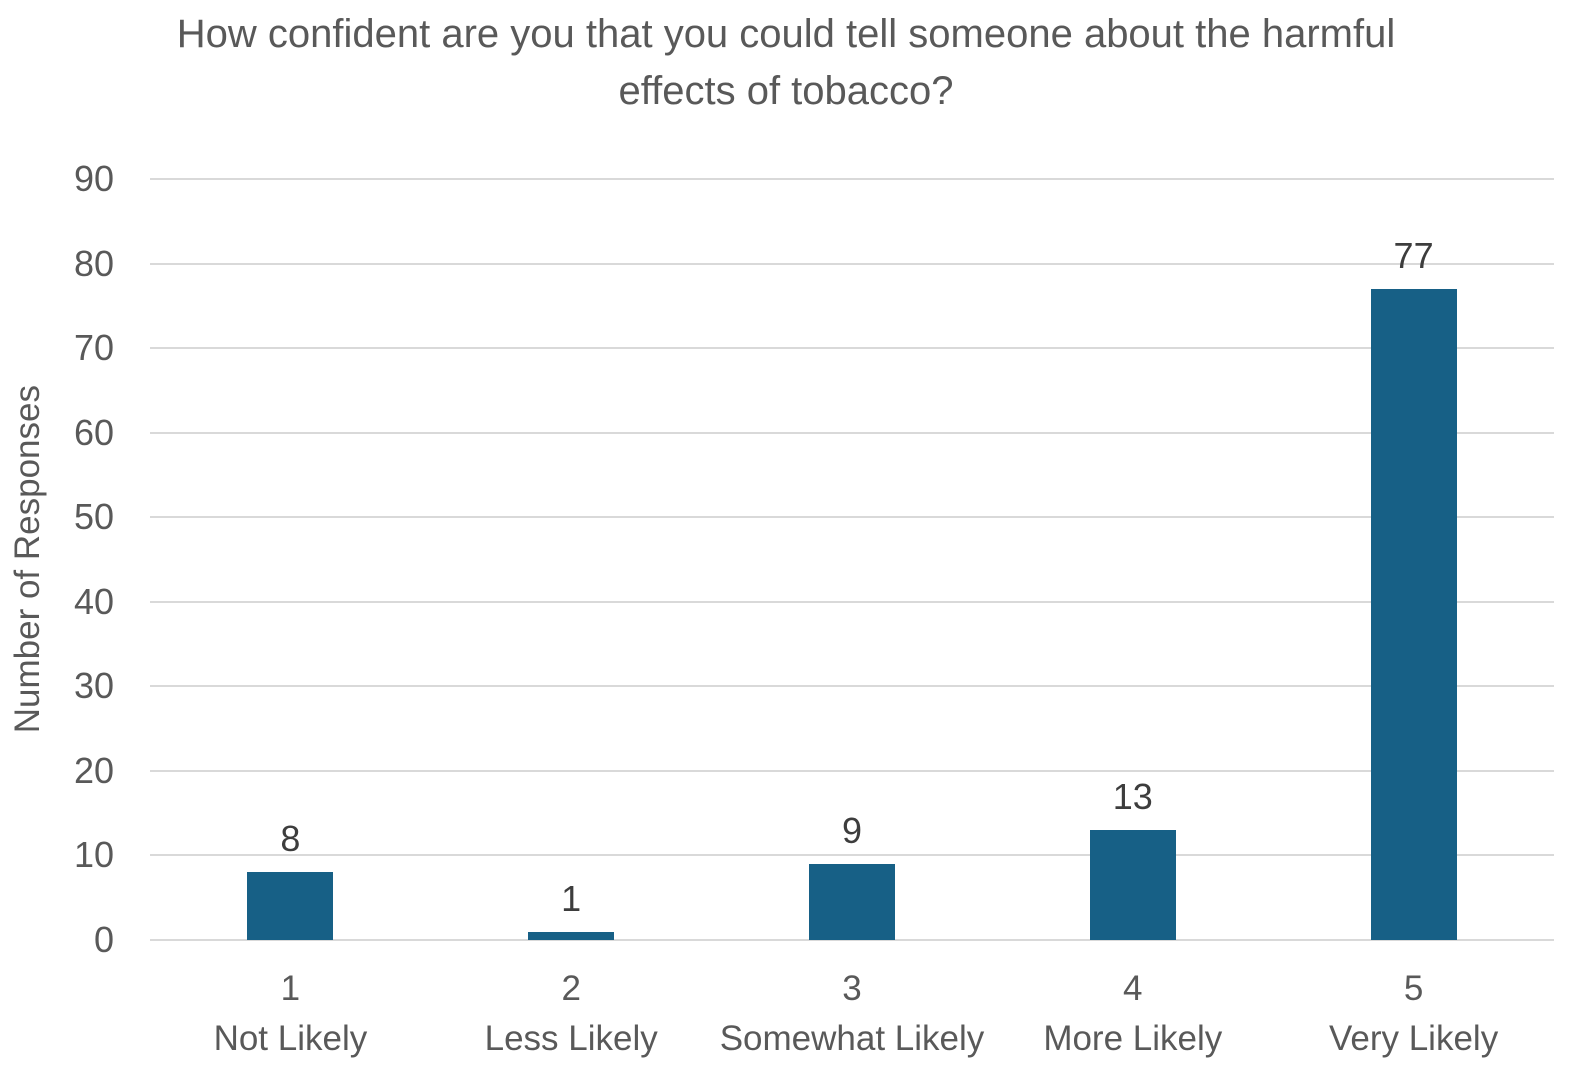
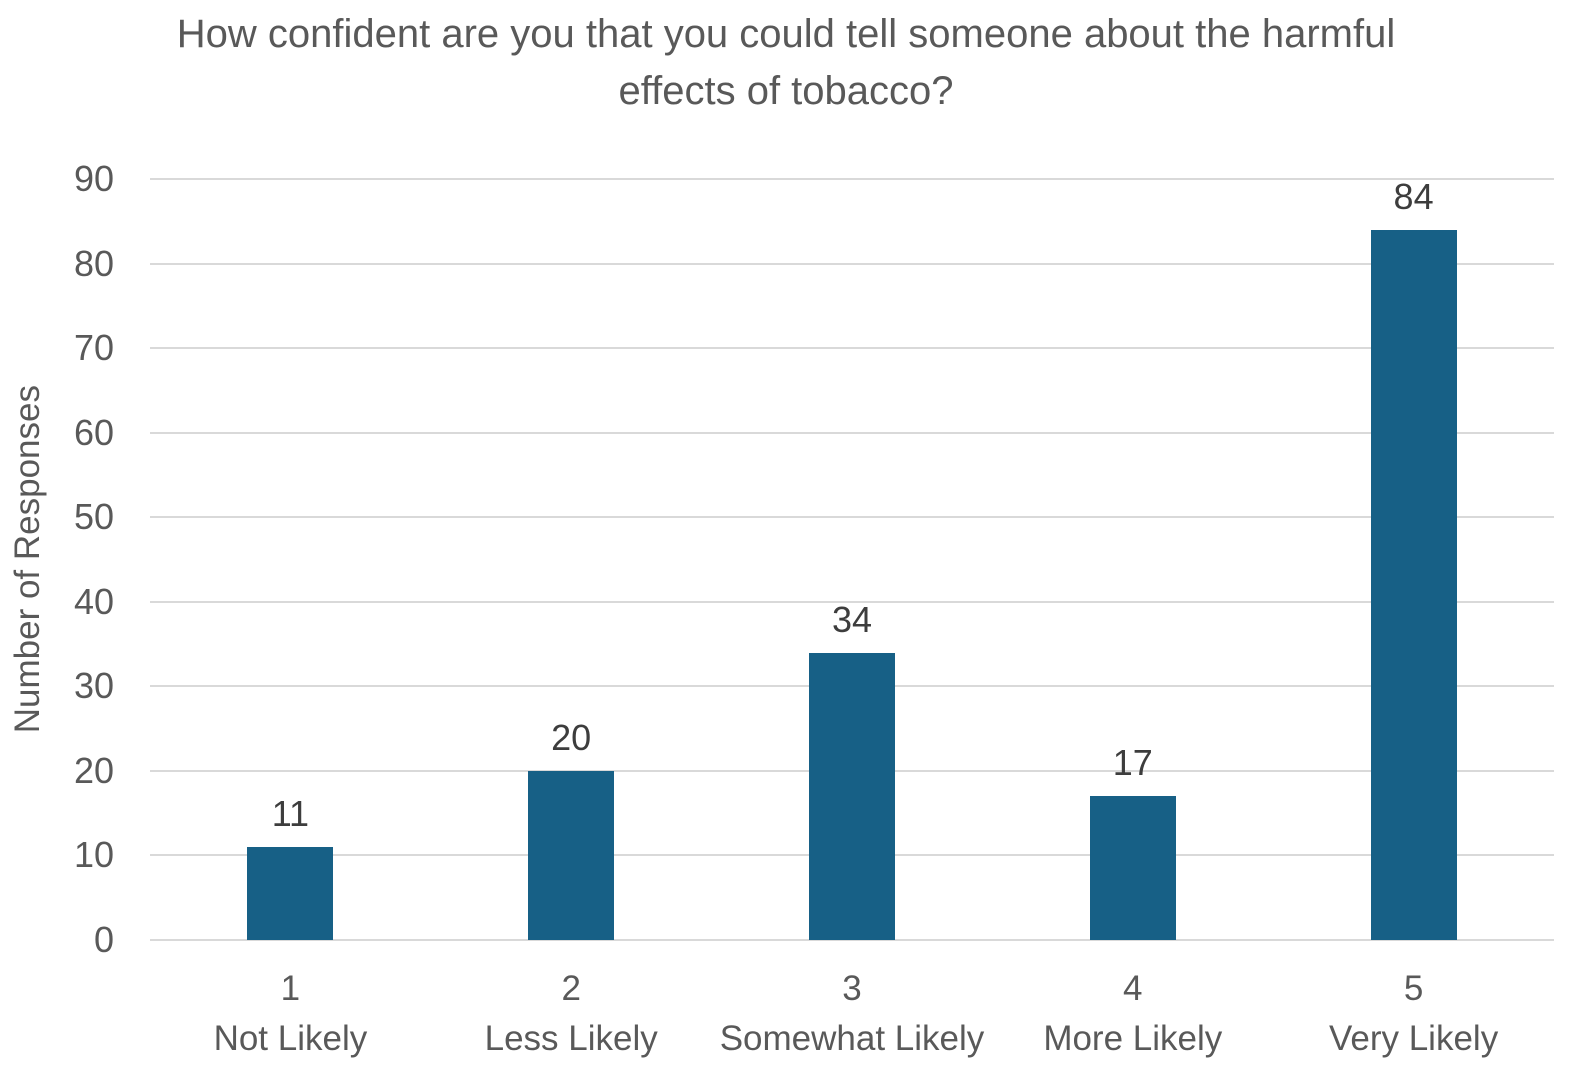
1: 8 -> 11
2: 1 -> 20
3: 9 -> 34
4: 13 -> 17
5: 77 -> 84
